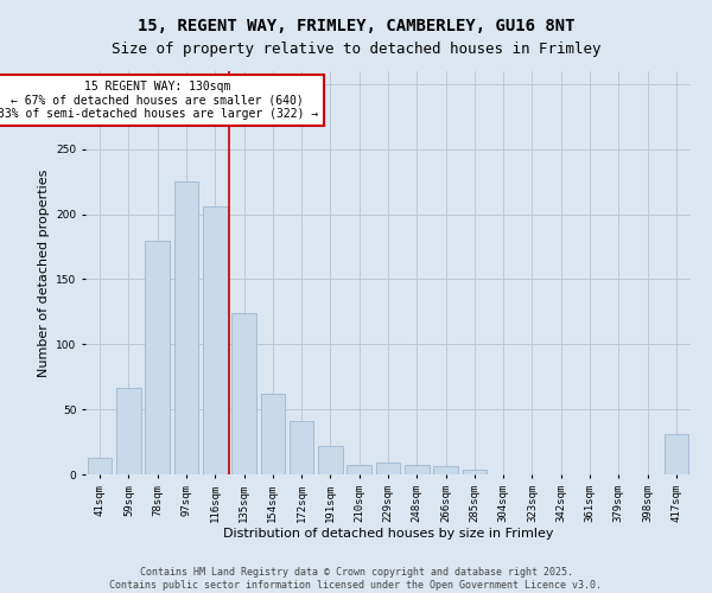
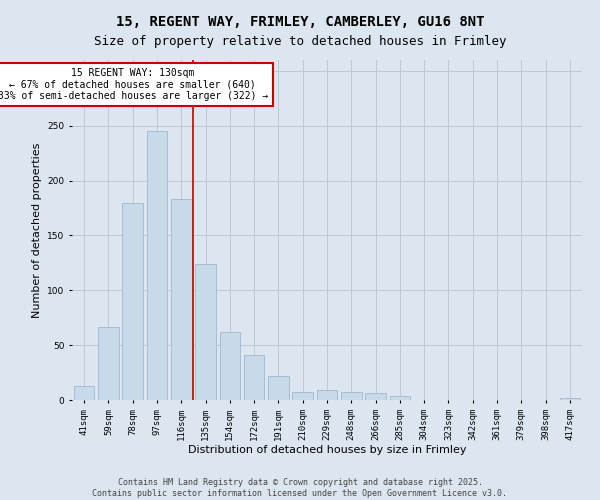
97sqm: 225 -> 245
116sqm: 206 -> 183
417sqm: 31 -> 2
